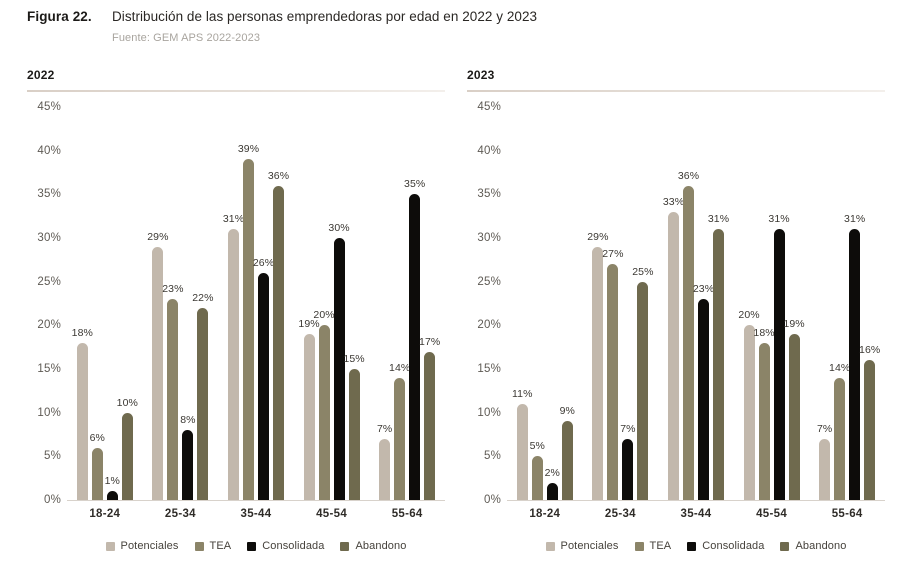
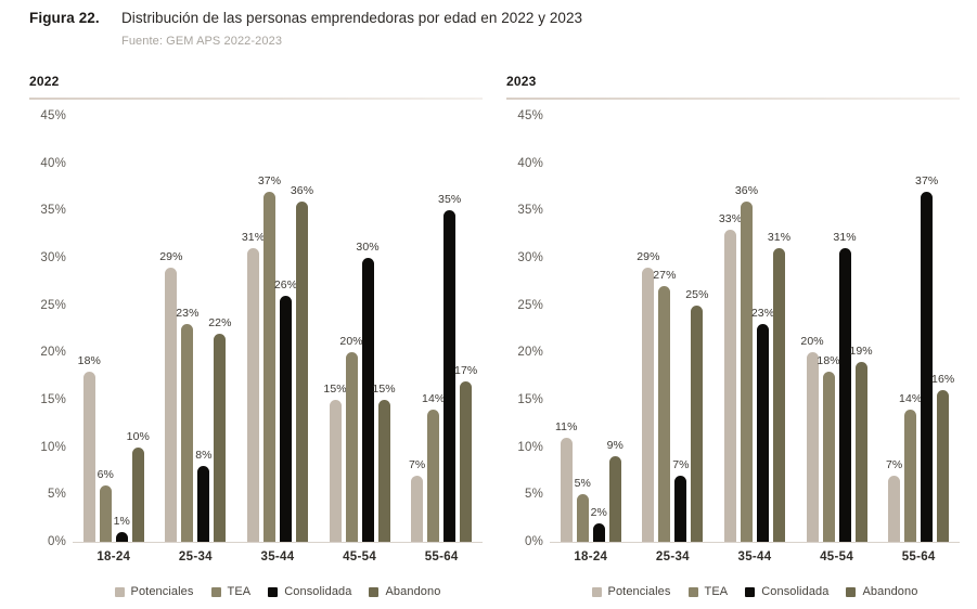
2022/TEA/35-44: 39% -> 37%
2022/Potenciales/45-54: 19% -> 15%
2023/Consolidada/55-64: 31% -> 37%
